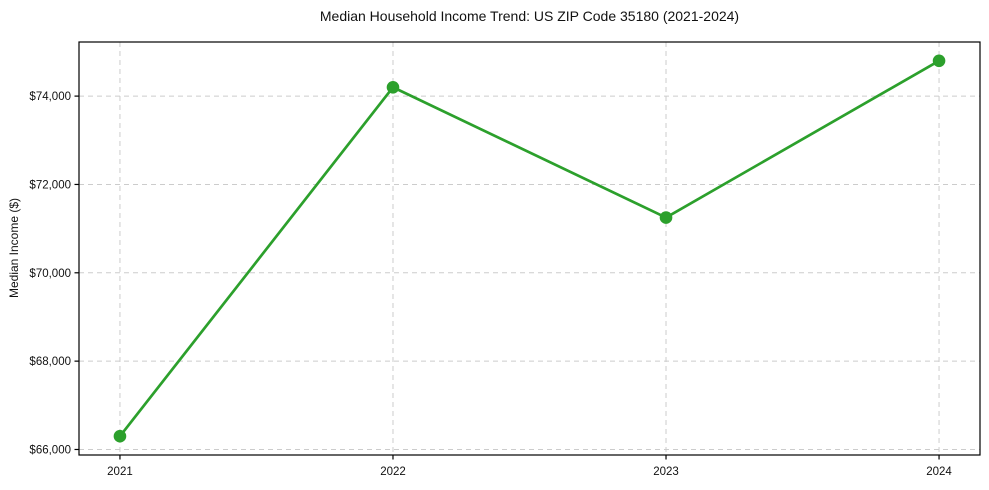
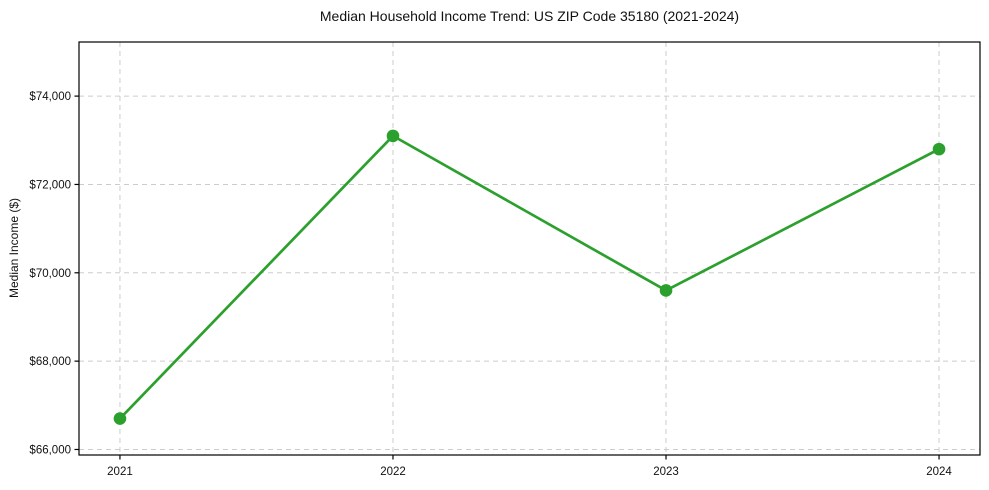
2021: $66300 -> $66700
2022: $74200 -> $73100
2023: $71200 -> $69600
2024: $74800 -> $72800
